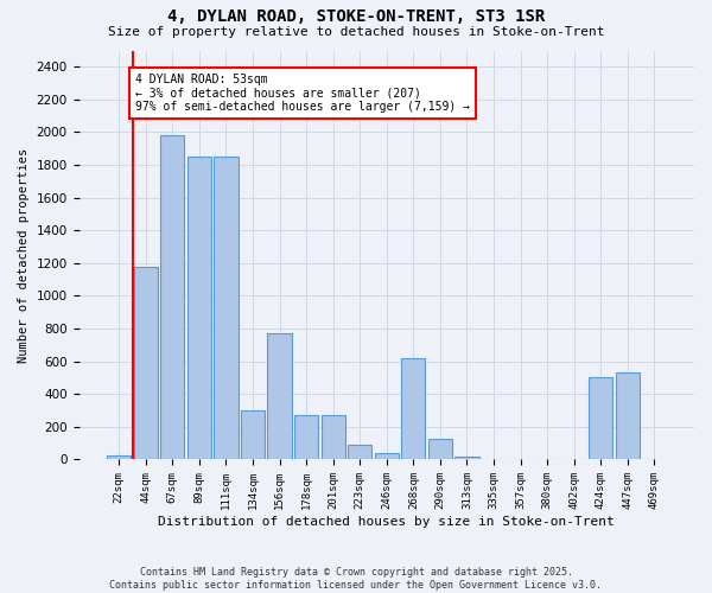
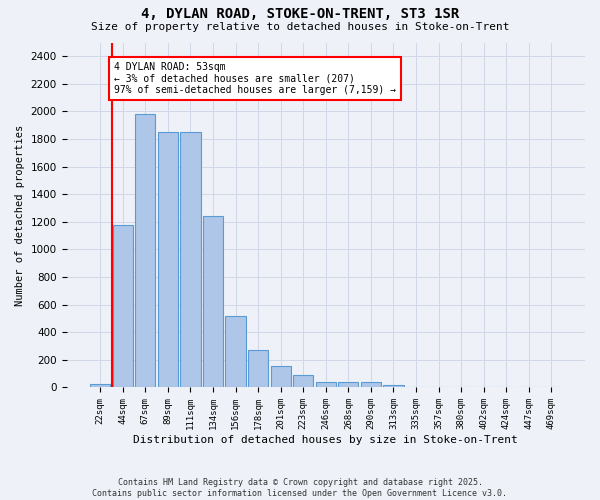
134sqm: 300 -> 1240
156sqm: 770 -> 520
201sqm: 270 -> 160
268sqm: 620 -> 40
290sqm: 130 -> 40
424sqm: 500 -> 0
447sqm: 530 -> 0
